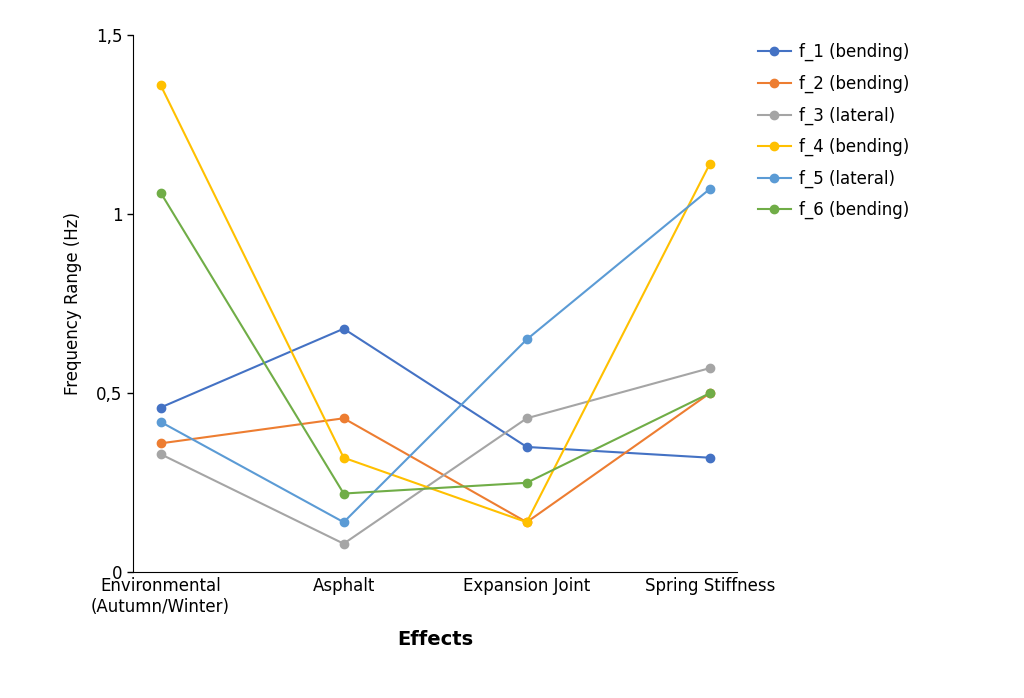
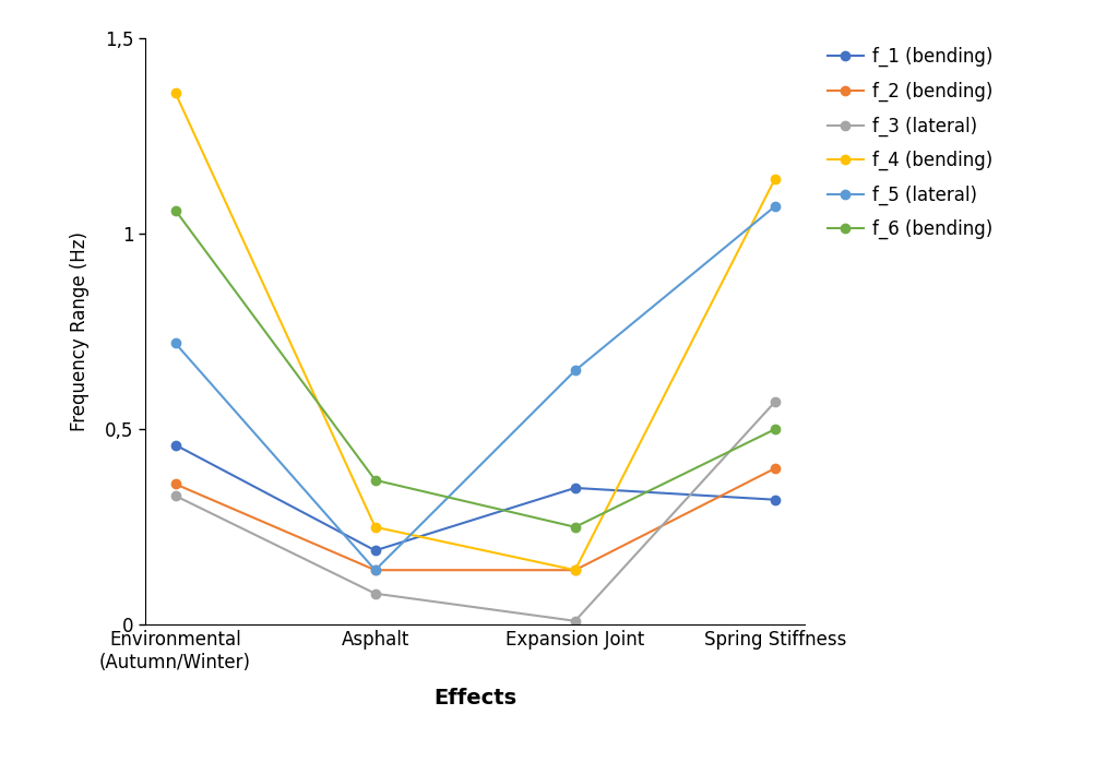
f_5 (lateral)/Environmental (Autumn/Winter): 0,42 -> 0,72
f_1 (bending)/Asphalt: 0,68 -> 0,19
f_2 (bending)/Asphalt: 0,43 -> 0,14
f_4 (bending)/Asphalt: 0,32 -> 0,25
f_6 (bending)/Asphalt: 0,22 -> 0,37
f_3 (lateral)/Expansion Joint: 0,43 -> 0,01
f_2 (bending)/Spring Stiffness: 0,50 -> 0,40
